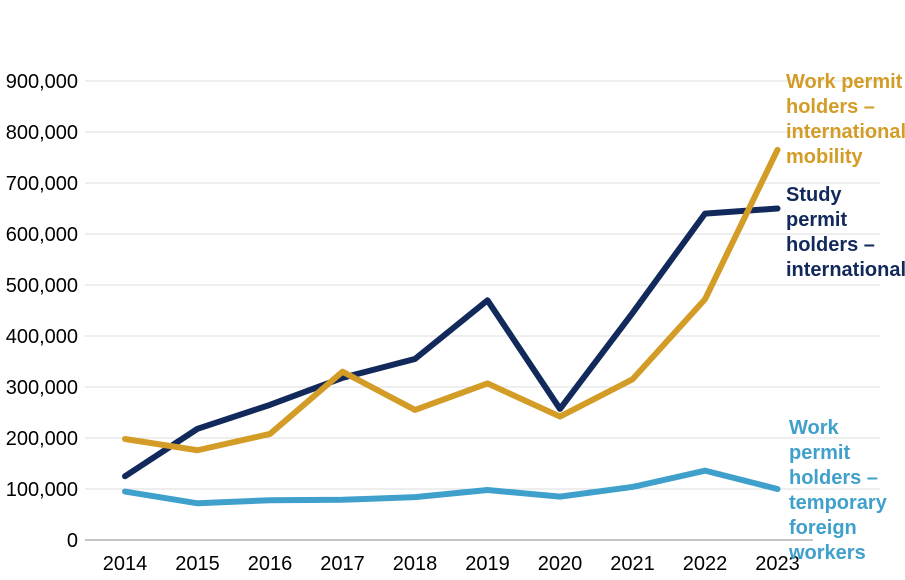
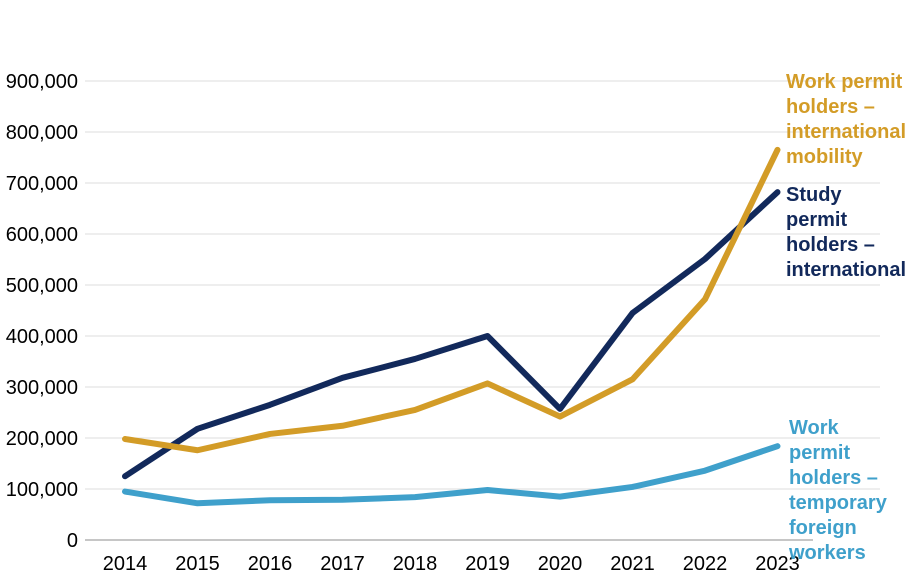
Work permit holders – international mobility/2017: 330000 -> 220000
Study permit holders – international/2019: 470000 -> 400000
Study permit holders – international/2022: 640000 -> 550000
Study permit holders – international/2023: 650000 -> 680000
Work permit holders – temporary foreign workers/2023: 100000 -> 180000
